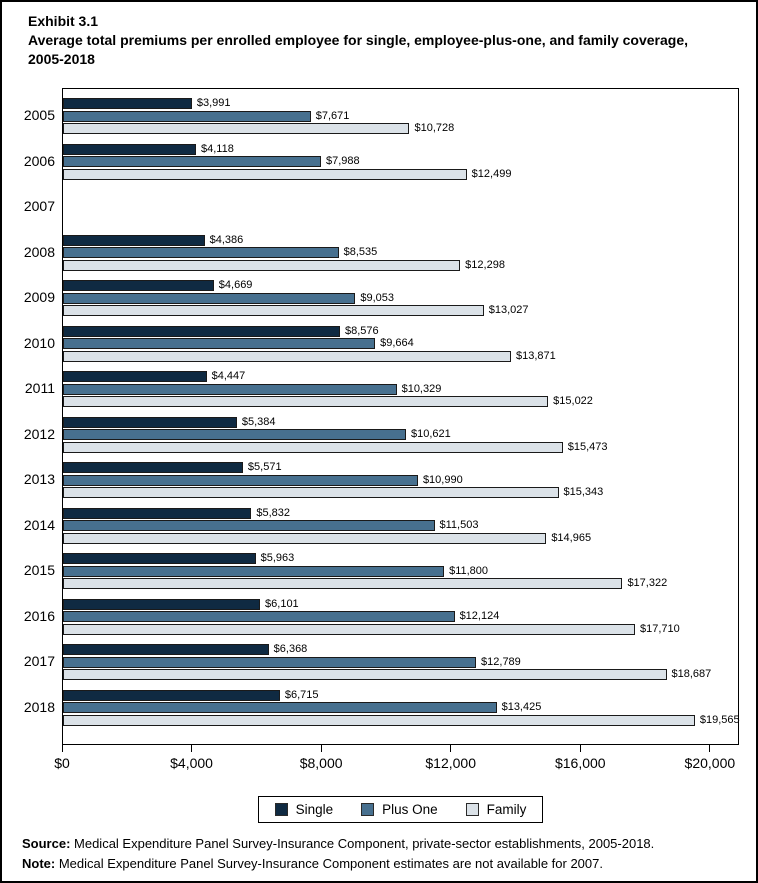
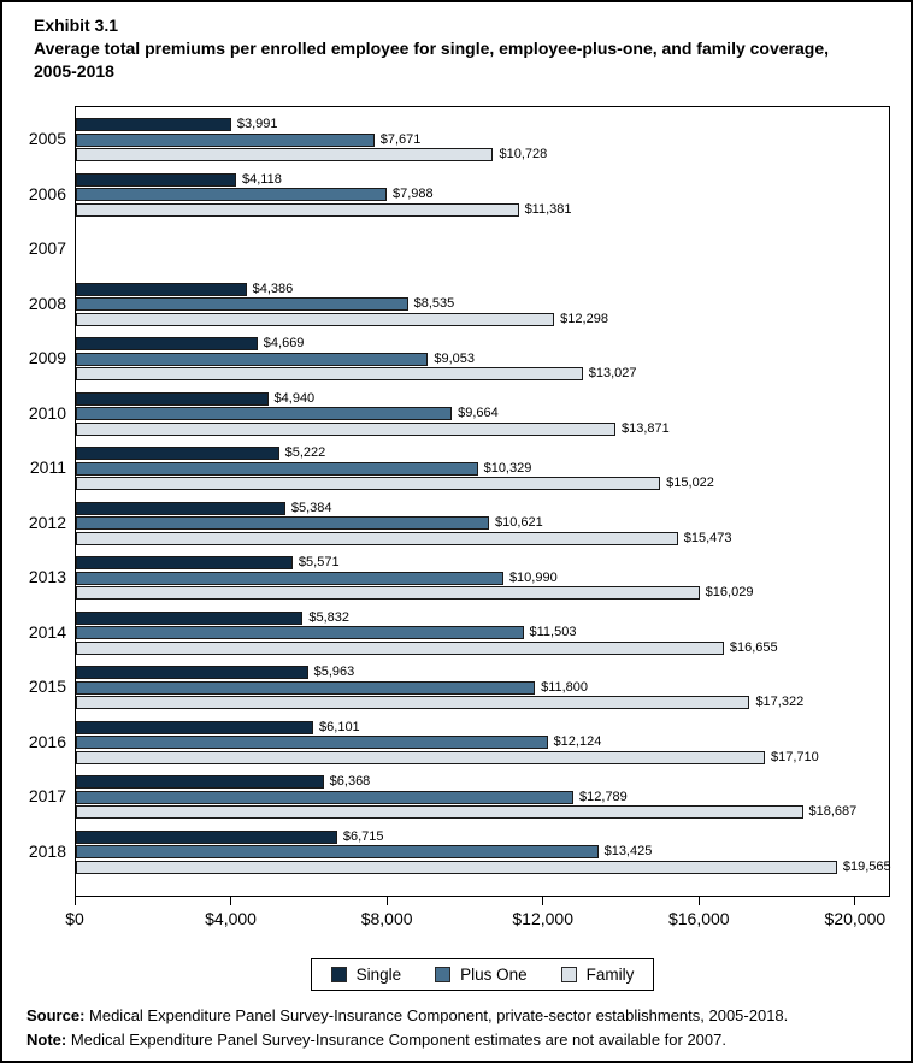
Family/2006: $12,499 -> $11,381
Single/2010: $8,576 -> $4,940
Single/2011: $4,447 -> $5,222
Family/2013: $15,343 -> $16,029
Family/2014: $14,965 -> $16,655
